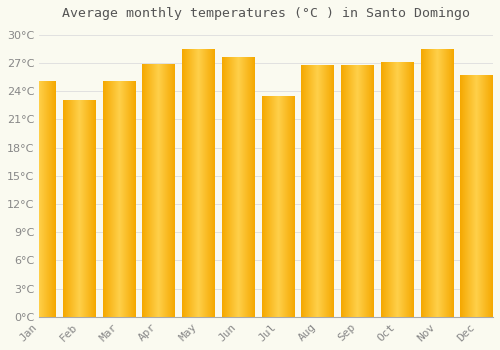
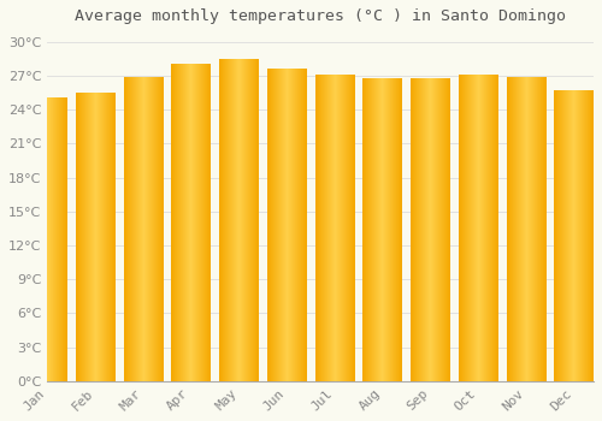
Feb: 23.0°C -> 25.5°C
Mar: 25.0°C -> 26.9°C
Apr: 26.8°C -> 28.0°C
Jul: 23.4°C -> 27.1°C
Nov: 28.4°C -> 26.8°C
